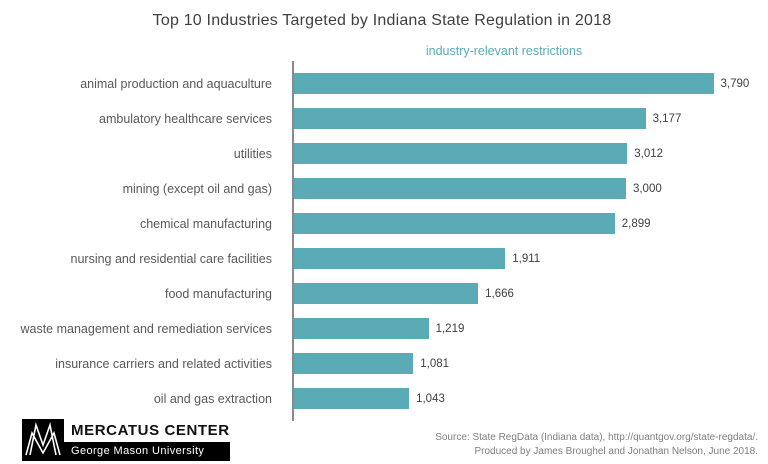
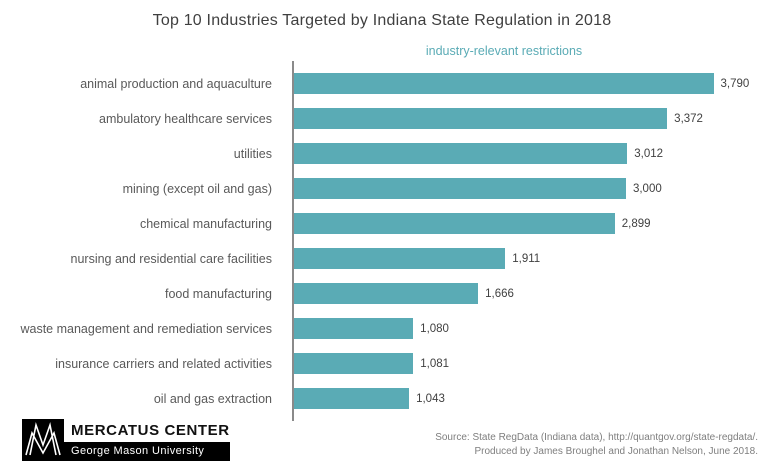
ambulatory healthcare services: 3,177 -> 3,372
waste management and remediation services: 1,219 -> 1,080
